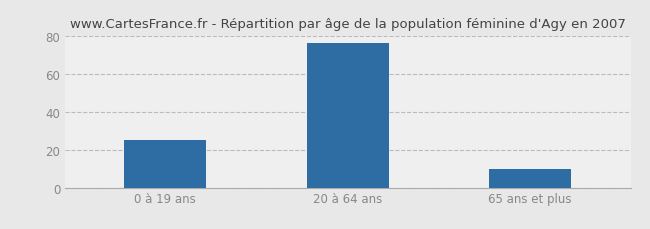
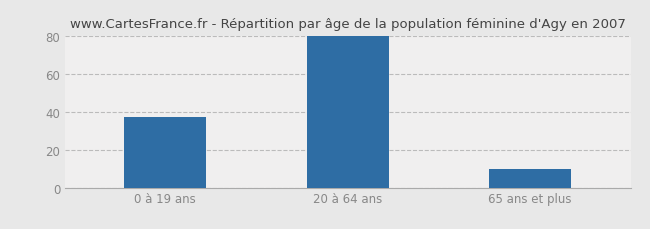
0 à 19 ans: 25 -> 37
20 à 64 ans: 76 -> 80
